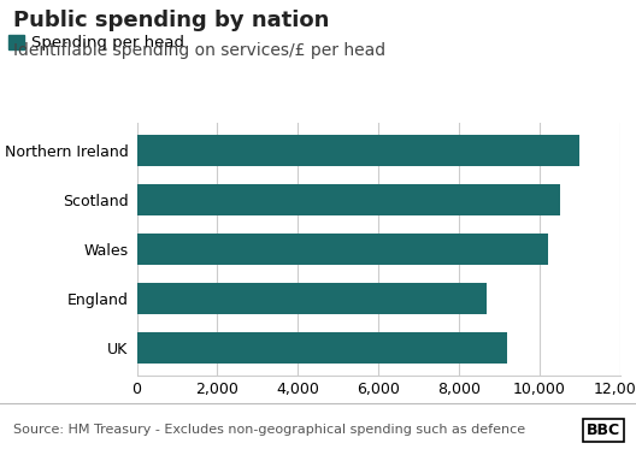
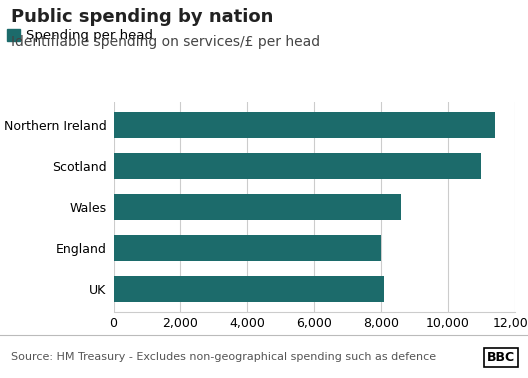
Northern Ireland: 11,000 -> 11,400
Scotland: 10,500 -> 11,000
Wales: 10,200 -> 8,600
England: 8,700 -> 8,000
UK: 9,200 -> 8,100
